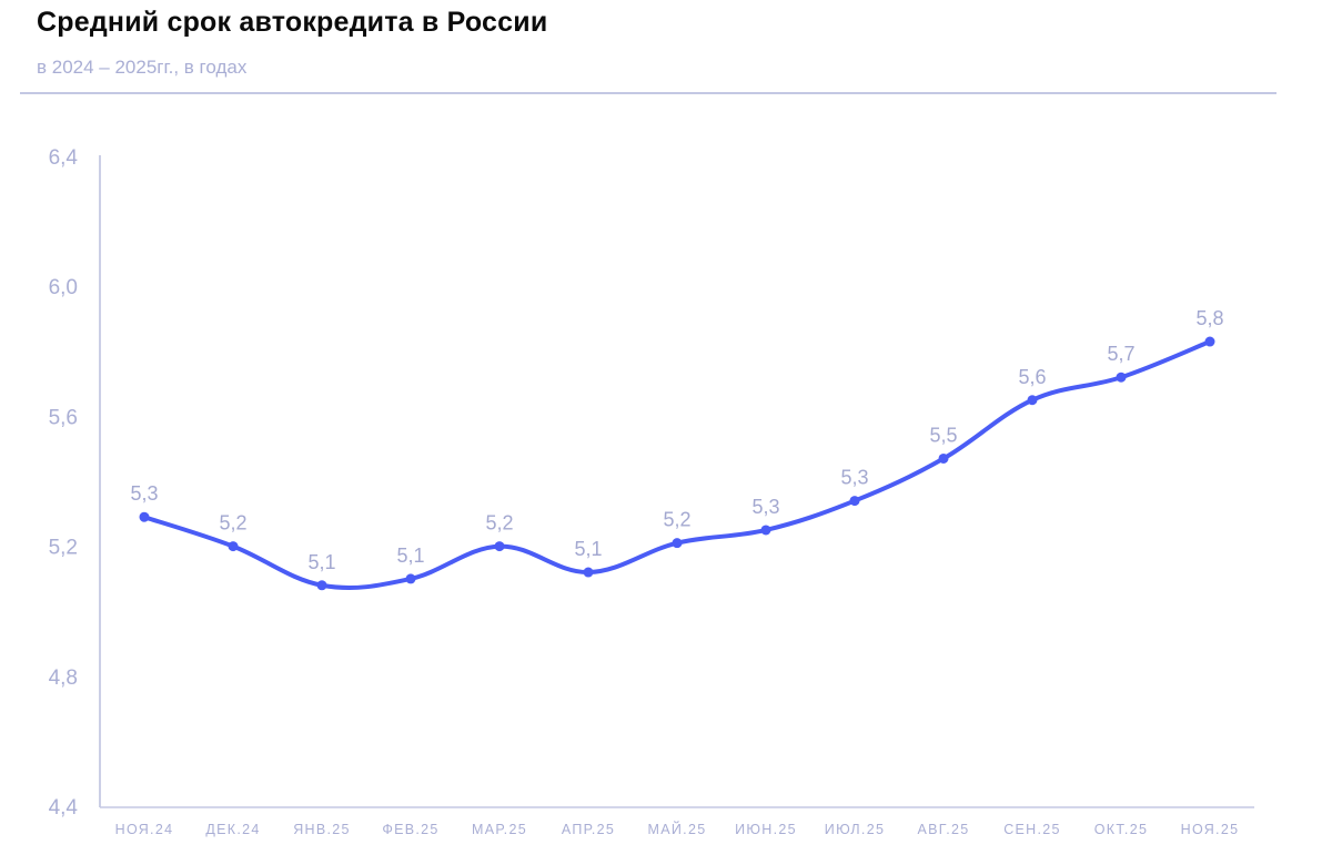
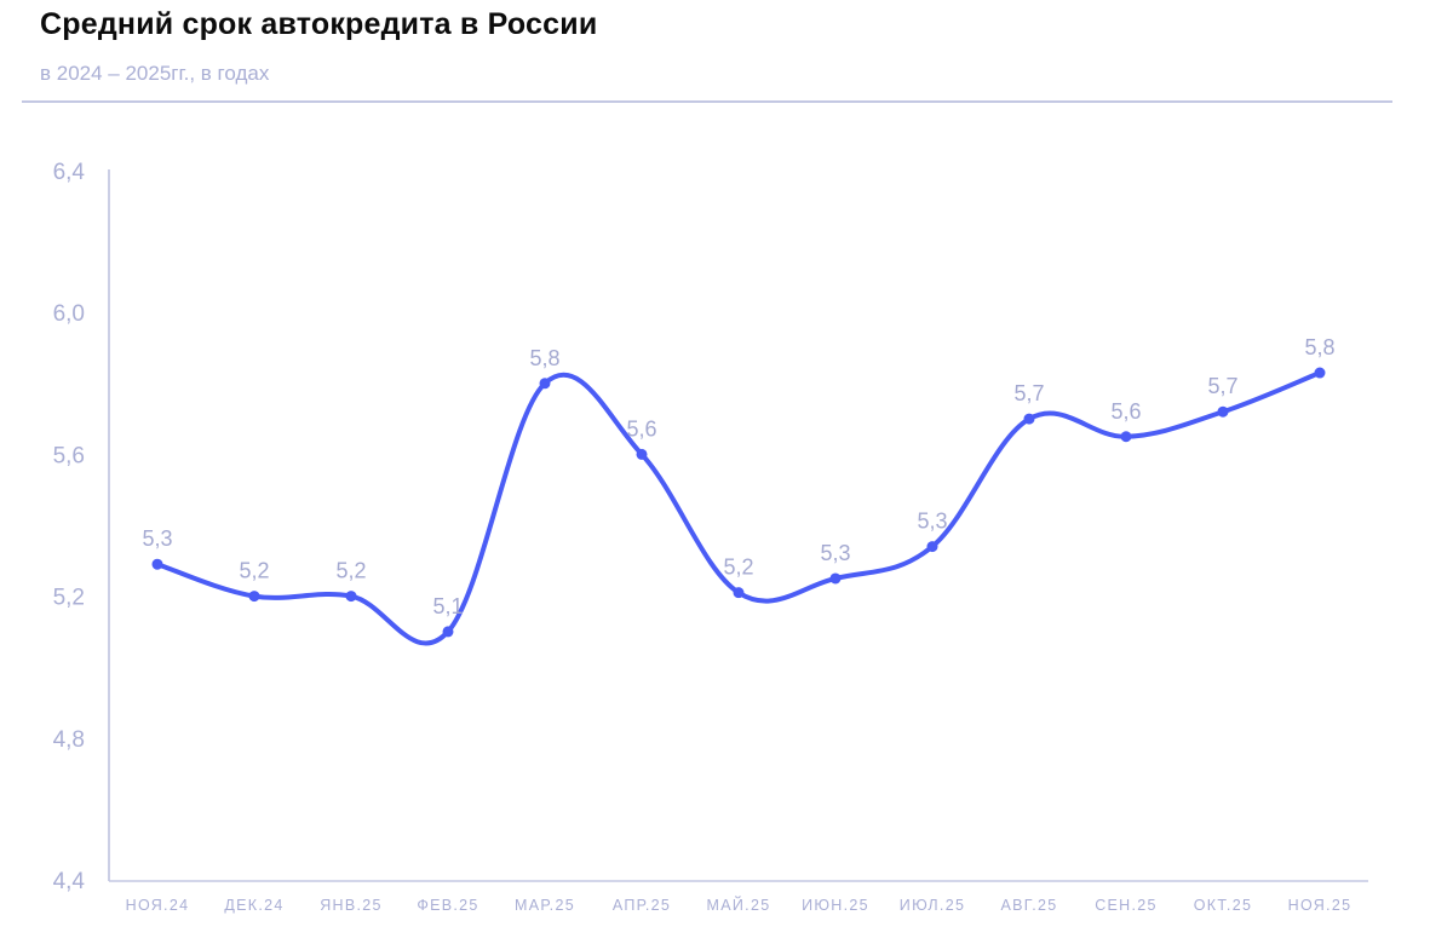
ЯНВ.25: 5,1 -> 5,2
МАР.25: 5,2 -> 5,8
АПР.25: 5,1 -> 5,6
АВГ.25: 5,5 -> 5,7
